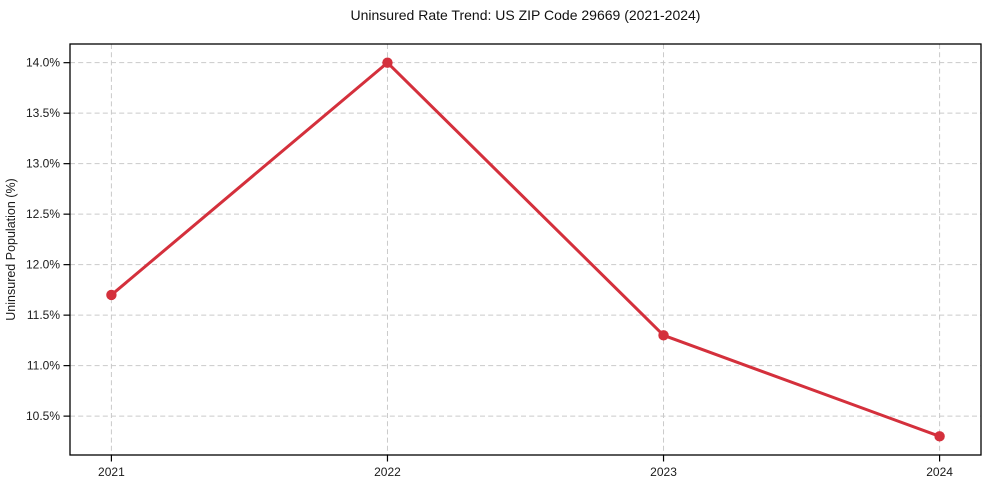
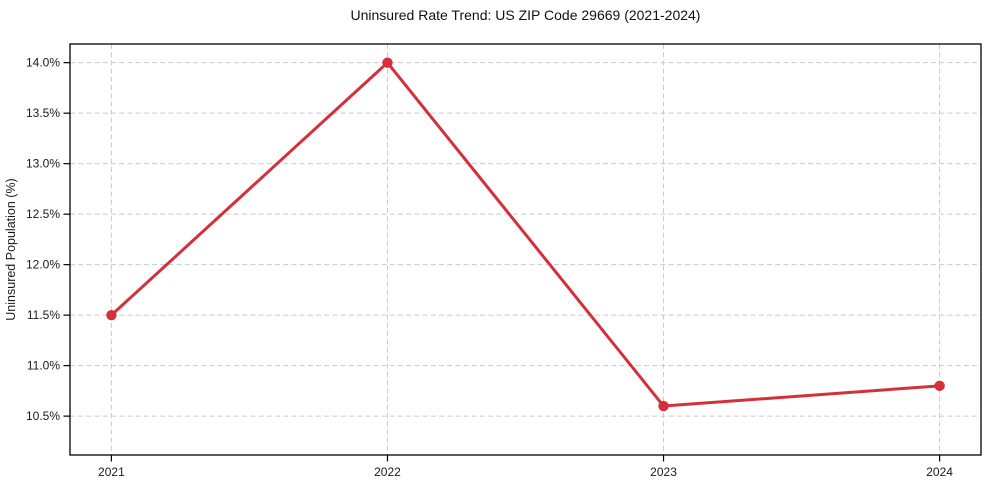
2021: 11.7% -> 11.5%
2023: 11.3% -> 10.6%
2024: 10.3% -> 10.8%
